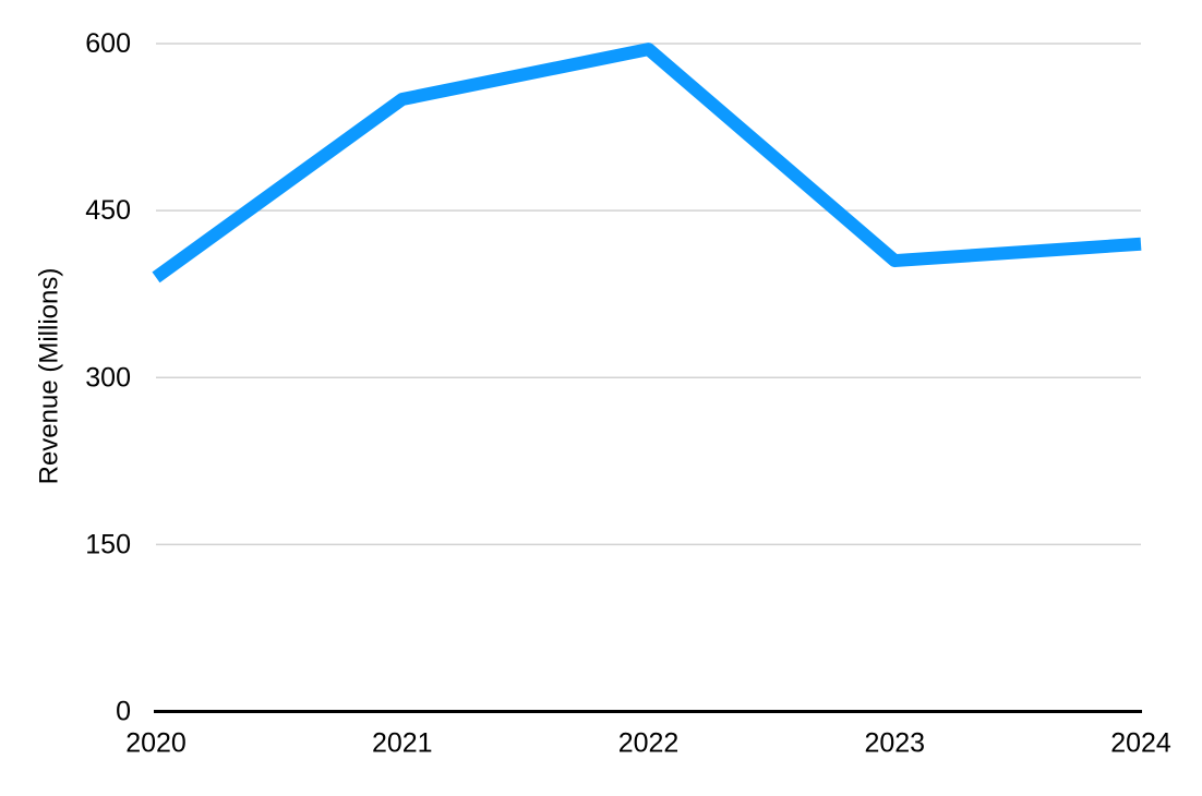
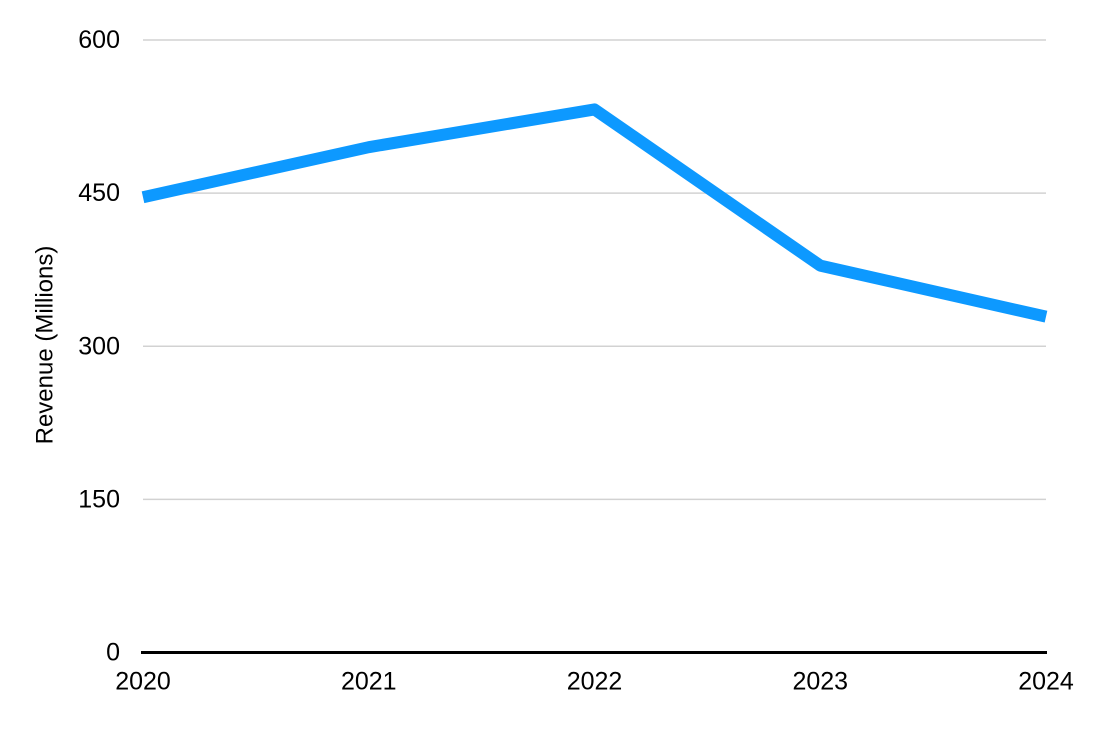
2020: 390 -> 446
2021: 550 -> 495
2022: 595 -> 532
2023: 405 -> 379
2024: 420 -> 329
